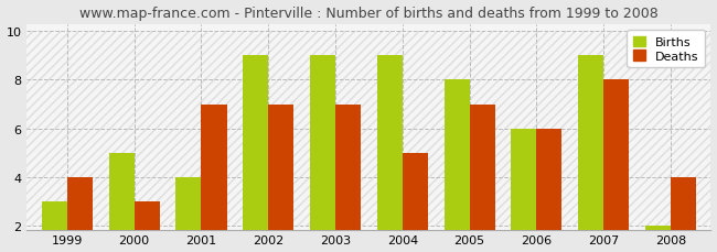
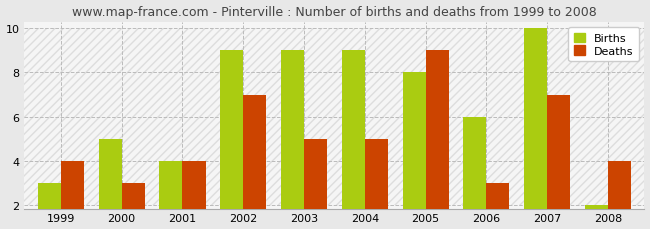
Deaths/2001: 7 -> 4
Deaths/2003: 7 -> 5
Deaths/2005: 7 -> 9
Deaths/2006: 6 -> 3
Births/2007: 9 -> 10
Deaths/2007: 8 -> 7
